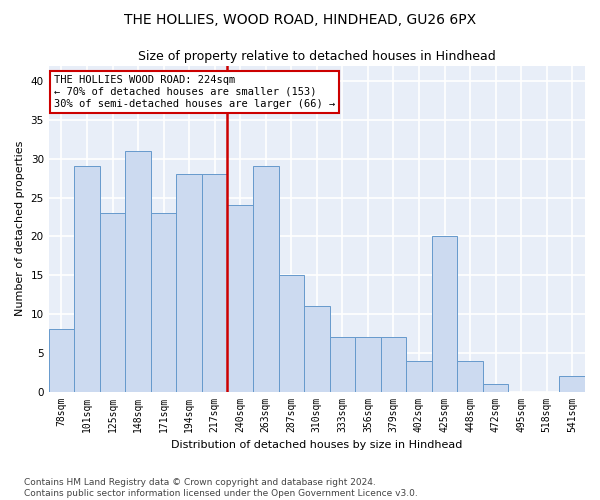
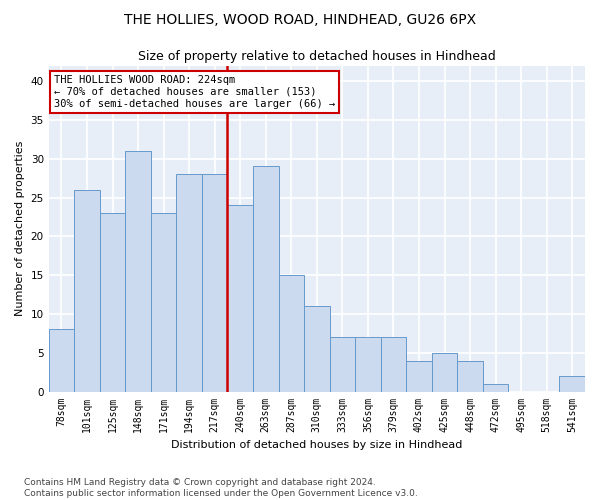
101sqm: 29 -> 26
425sqm: 20 -> 5
